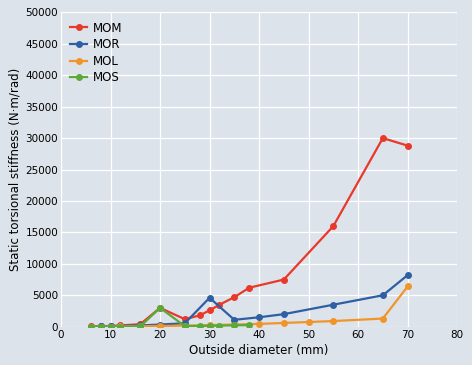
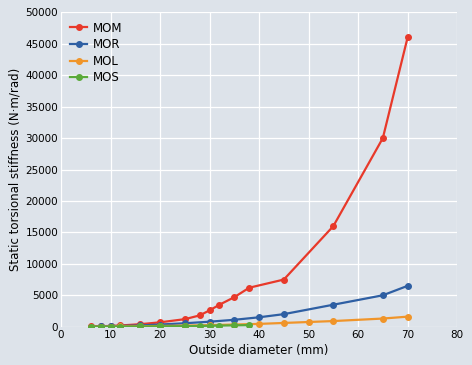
MOM/20: 3000 -> 700
MOS/20: 3000 -> 100
MOR/30: 4600 -> 800
MOM/70: 28800 -> 46000
MOR/70: 8200 -> 6500
MOL/70: 6400 -> 1600
